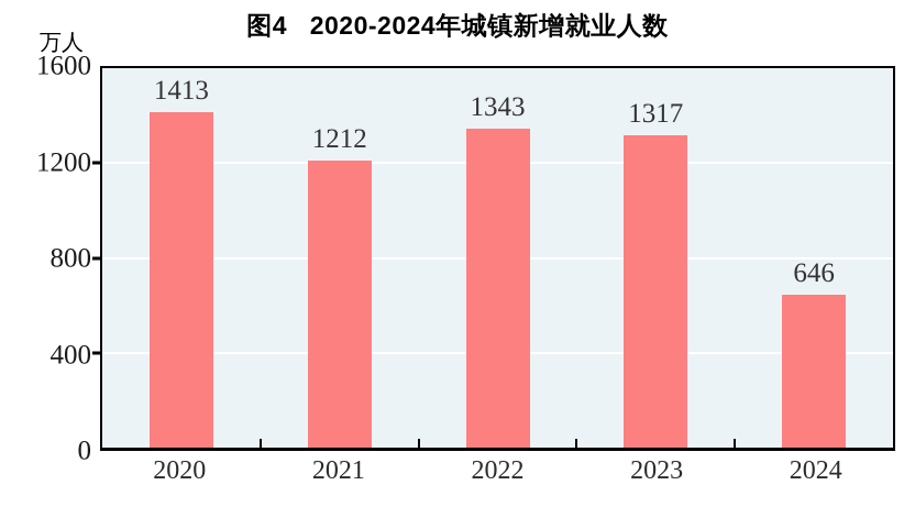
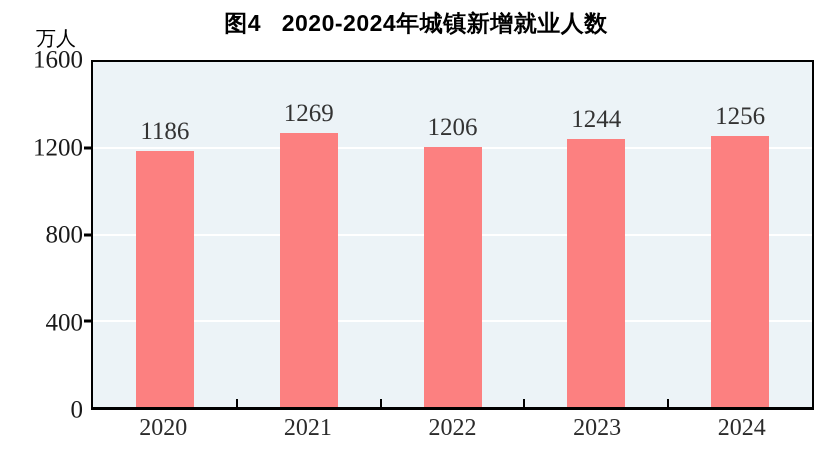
2020: 1413 -> 1186
2021: 1212 -> 1269
2022: 1343 -> 1206
2023: 1317 -> 1244
2024: 646 -> 1256
